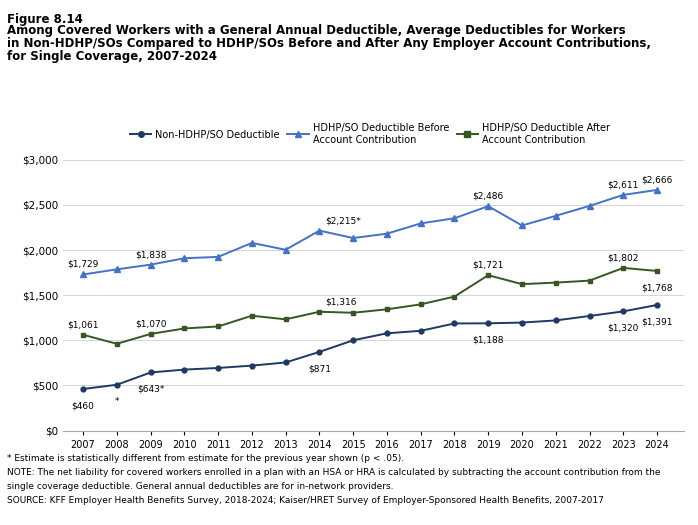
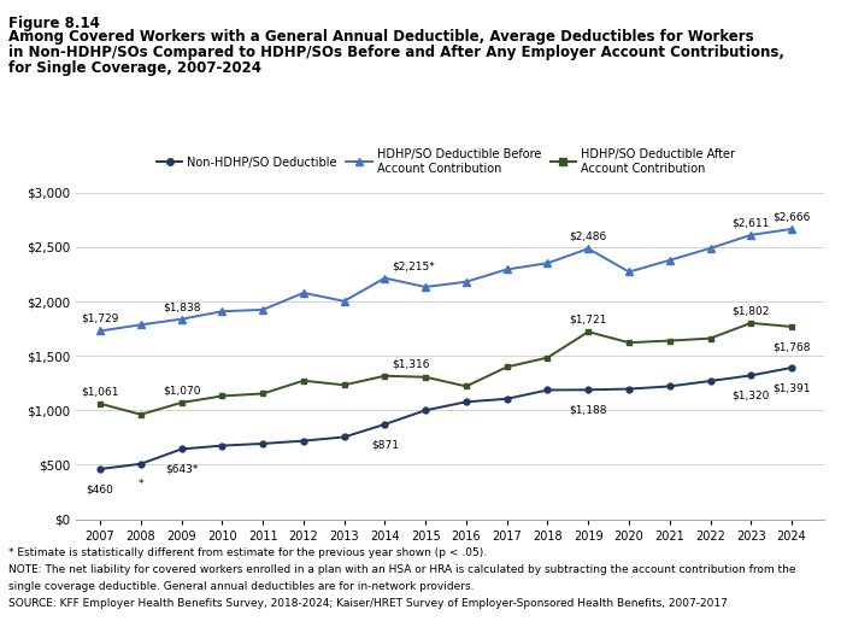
HDHP/SO Deductible After Account Contribution/2016: $1,340 -> $1,220
